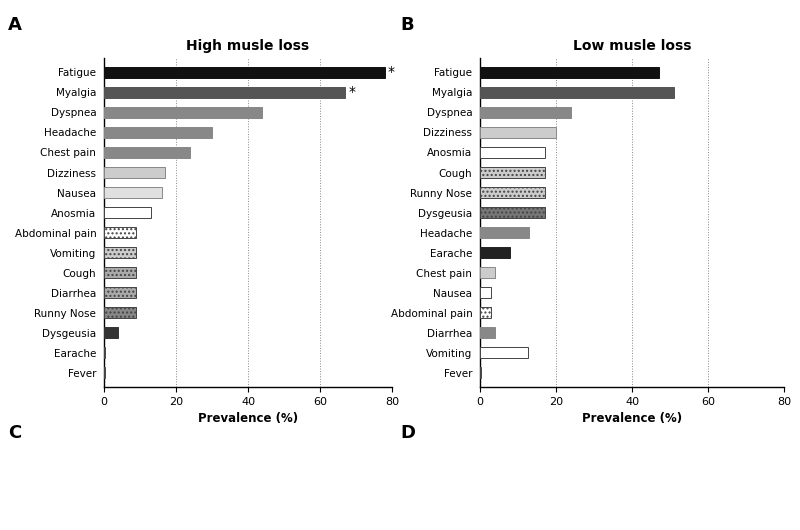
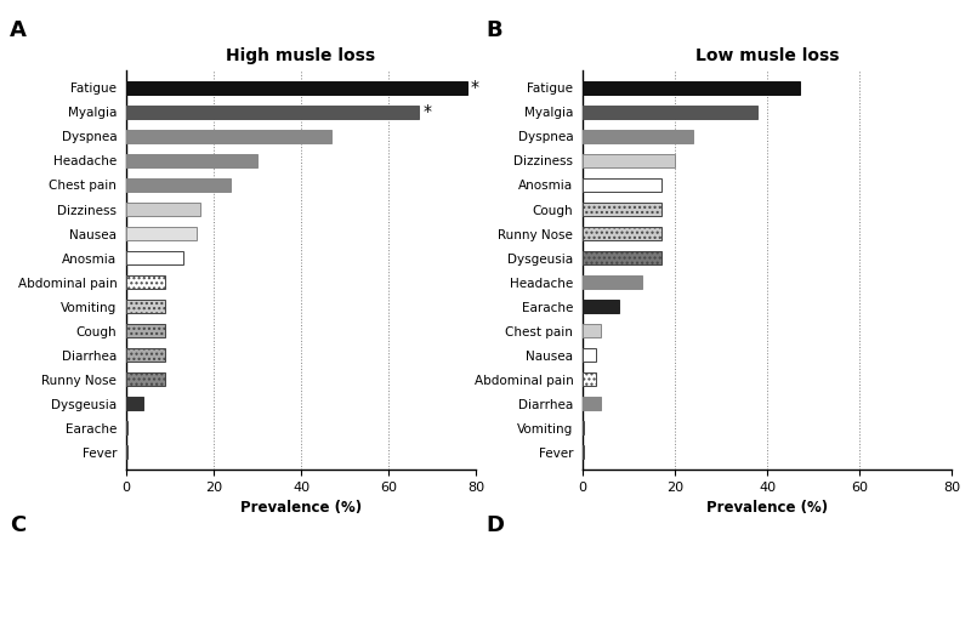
High musle loss/Dyspnea: 44.0 -> 47.0
Low musle loss/Myalgia: 51.0 -> 38.0
Low musle loss/Vomiting: 12.5 -> 0.3
